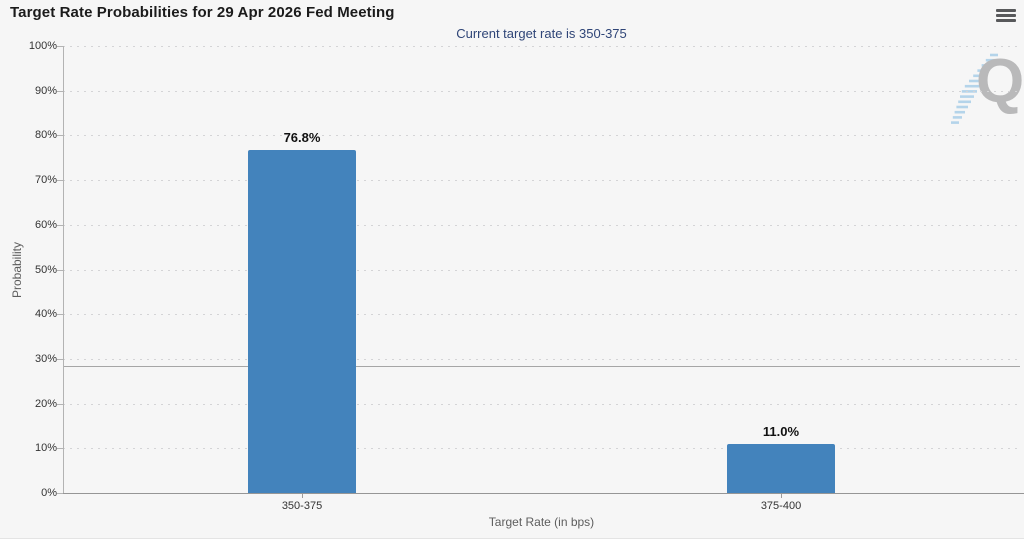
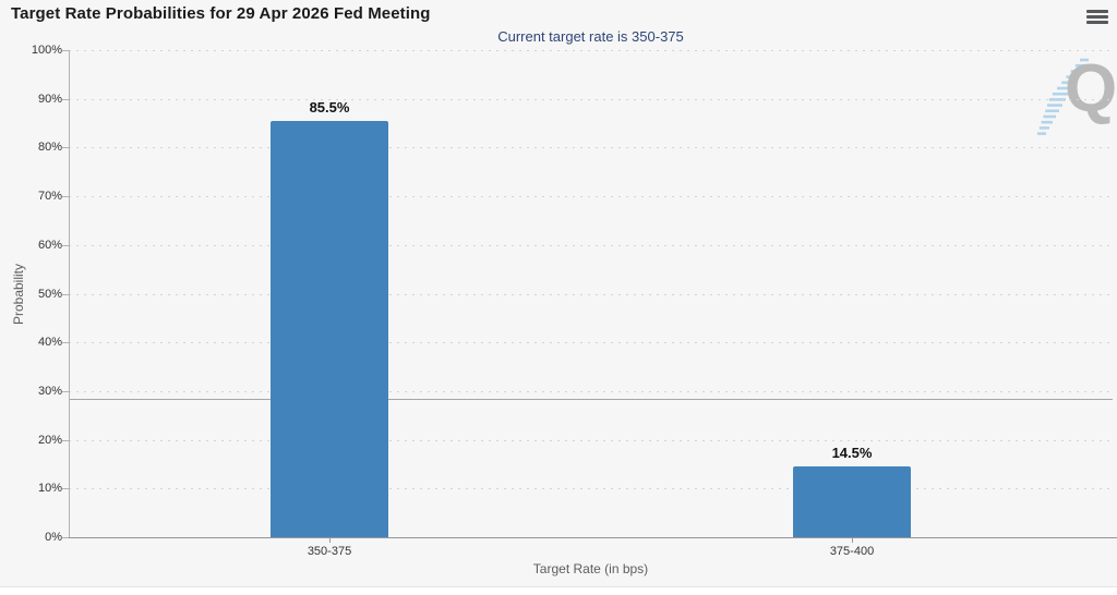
350-375: 76.8% -> 85.5%
375-400: 11.0% -> 14.5%
